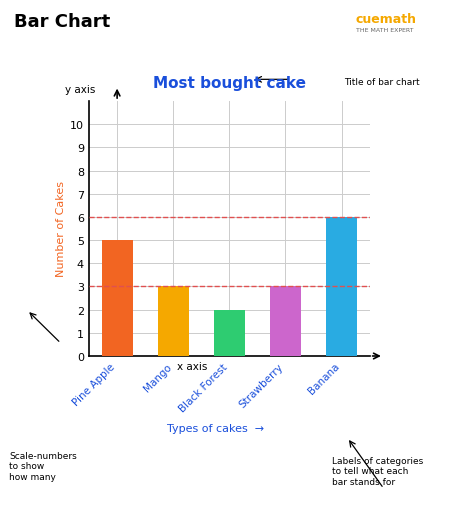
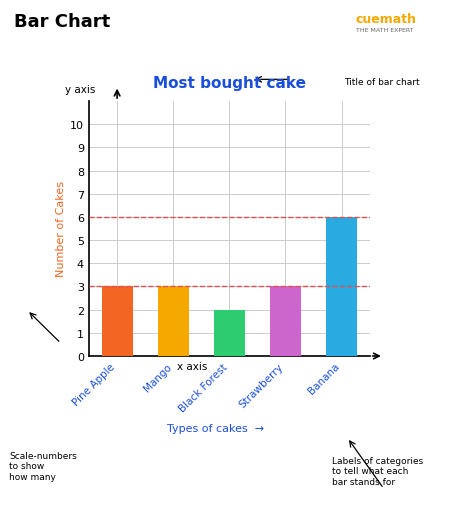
Pine Apple: 5 -> 3
